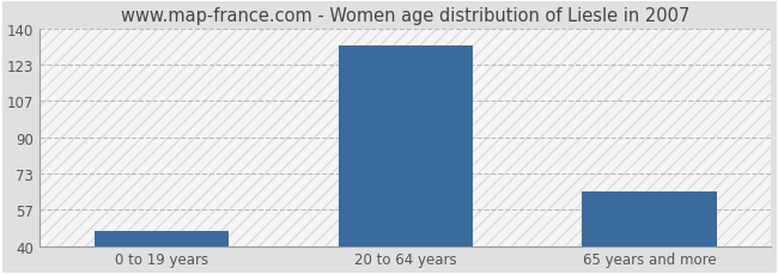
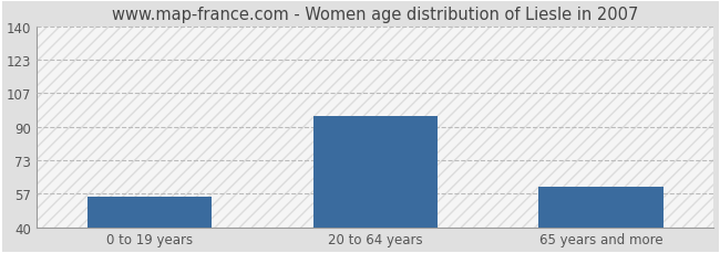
0 to 19 years: 47 -> 55
20 to 64 years: 132 -> 95
65 years and more: 65 -> 60
